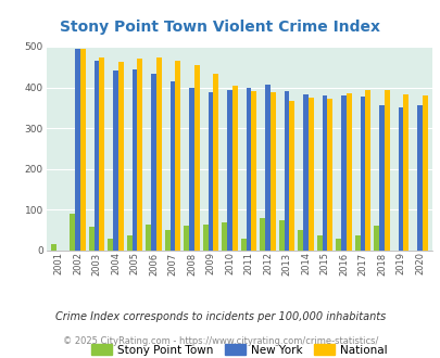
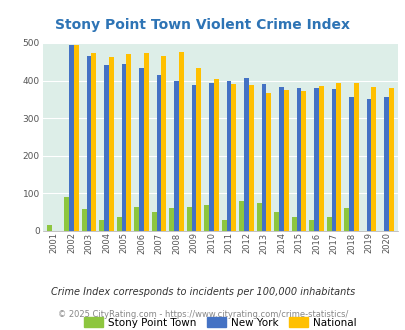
National/2008: 455 -> 475
